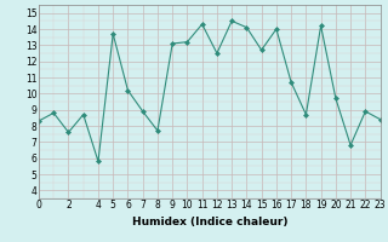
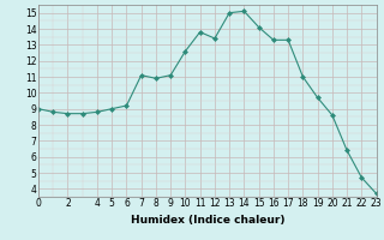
0: 8.3 -> 9.0
2: 7.6 -> 8.7
4: 5.8 -> 8.8
5: 13.7 -> 9.0
6: 10.2 -> 9.2
7: 8.9 -> 11.1
8: 7.7 -> 10.9
9: 13.1 -> 11.1
10: 13.2 -> 12.6
11: 14.3 -> 13.8
12: 12.5 -> 13.4
13: 14.5 -> 15.0
14: 14.1 -> 15.1
15: 12.7 -> 14.1
16: 14.0 -> 13.3
17: 10.7 -> 13.3
18: 8.7 -> 11.0
19: 14.2 -> 9.7
20: 9.7 -> 8.6
21: 6.8 -> 6.4
22: 8.9 -> 4.7
23: 8.4 -> 3.7
